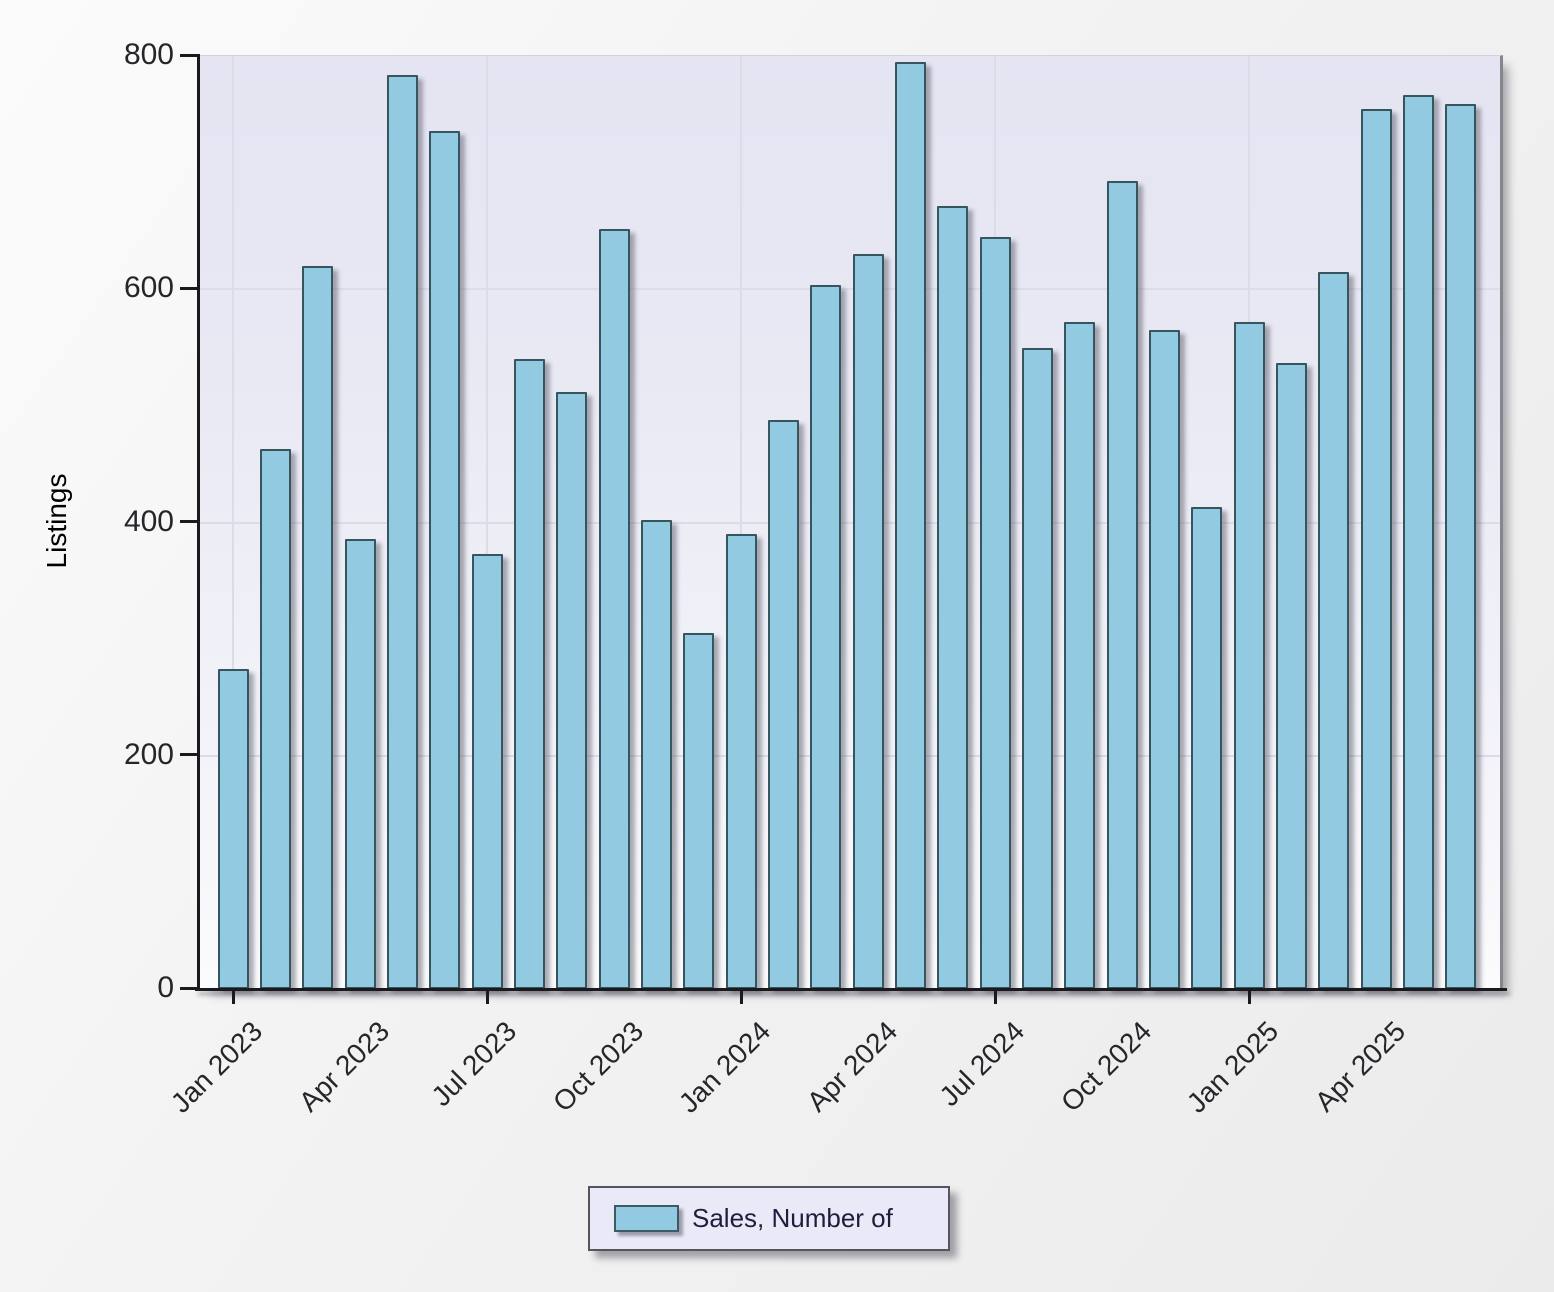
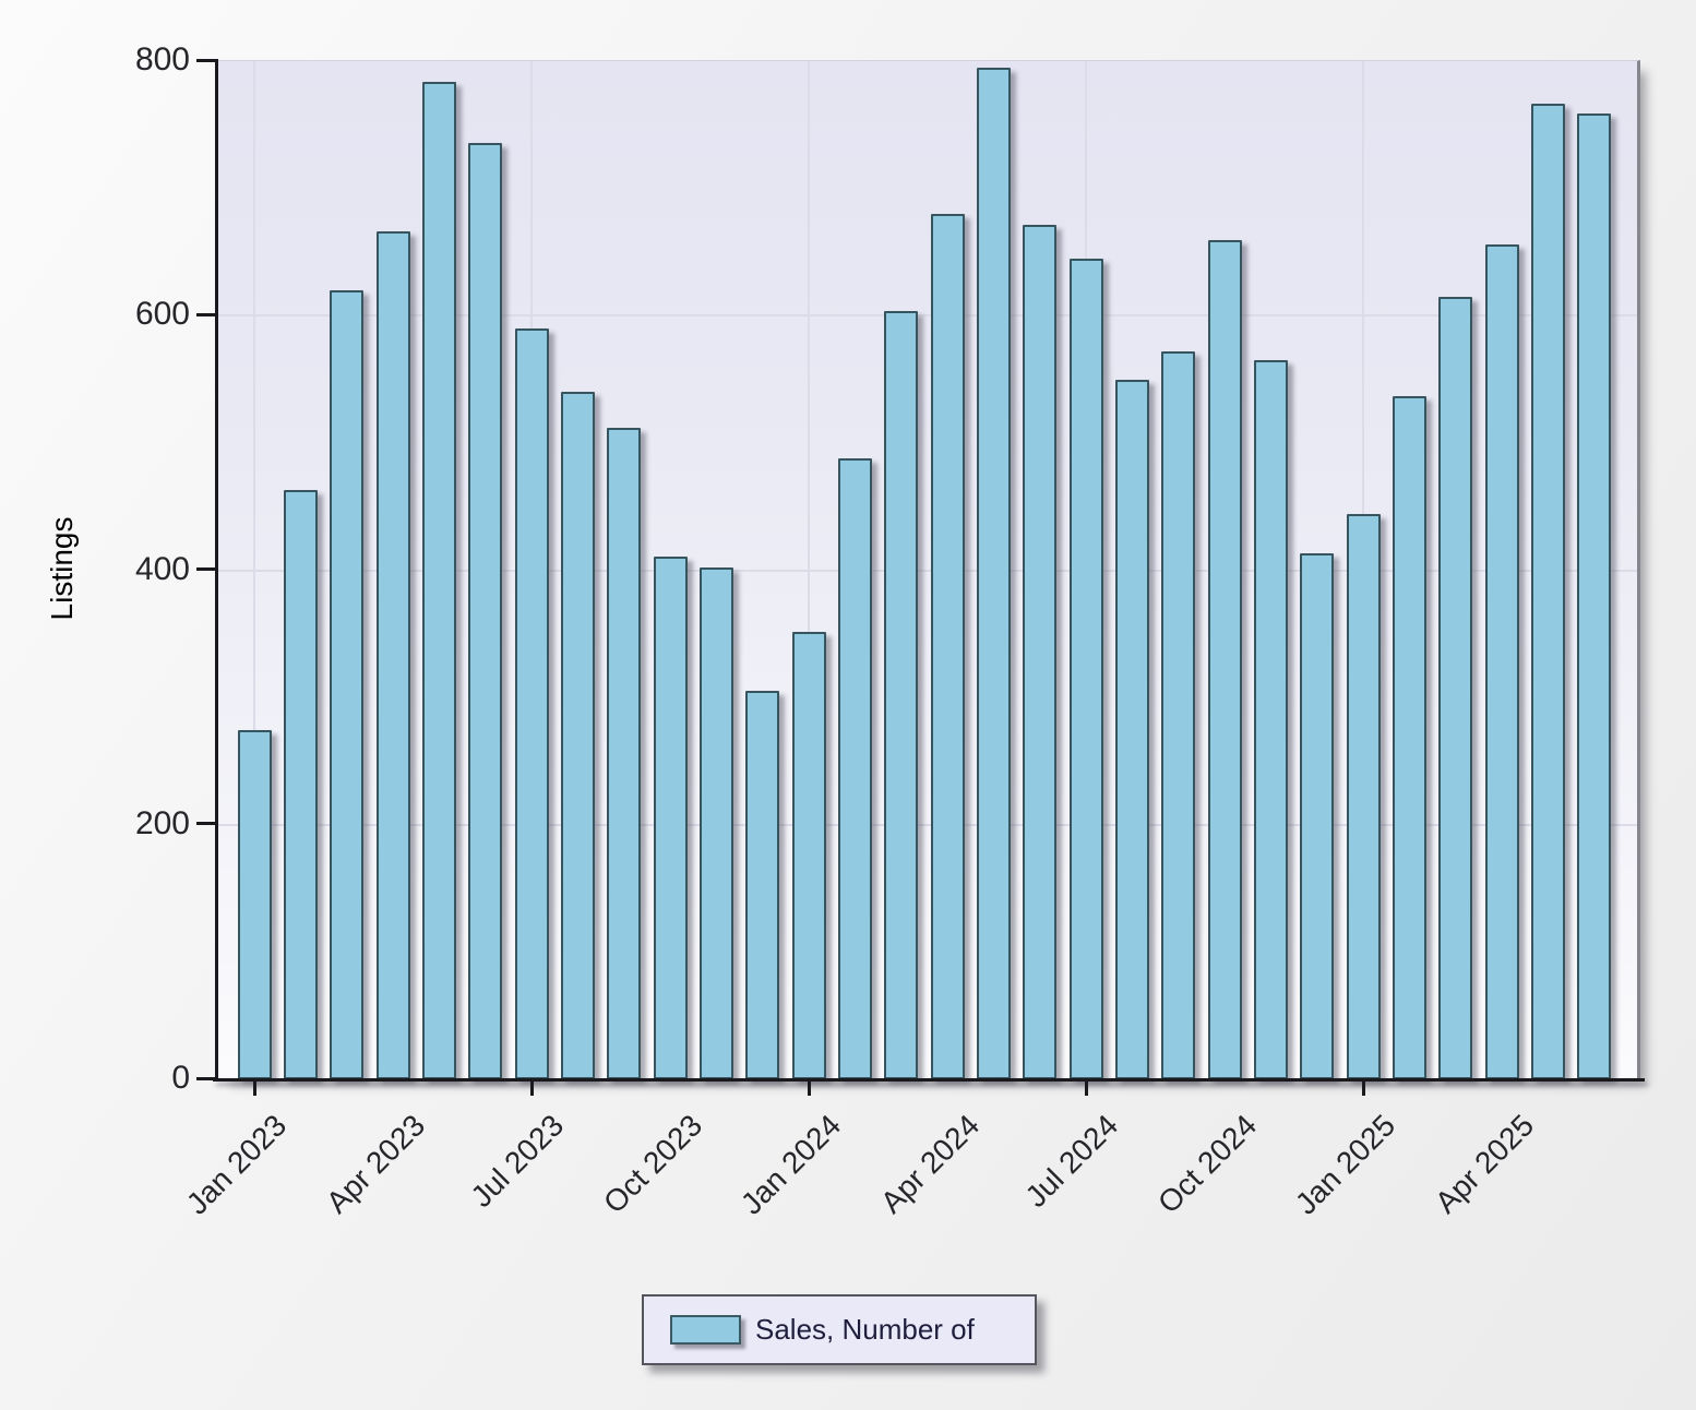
Apr 2023: 386 -> 666
Jul 2023: 373 -> 590
Oct 2023: 652 -> 411
Jan 2024: 390 -> 352
Apr 2024: 630 -> 680
Oct 2024: 693 -> 659
Jan 2025: 572 -> 444
Apr 2025: 755 -> 656
